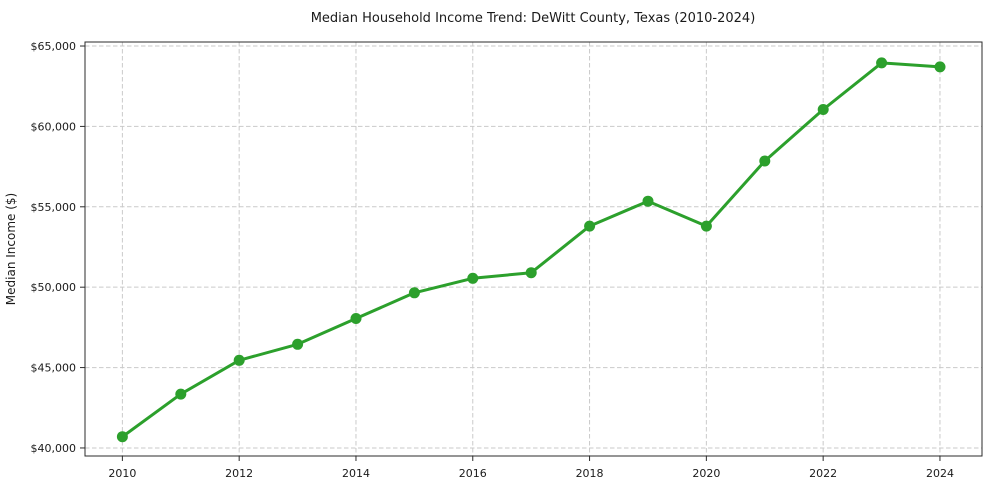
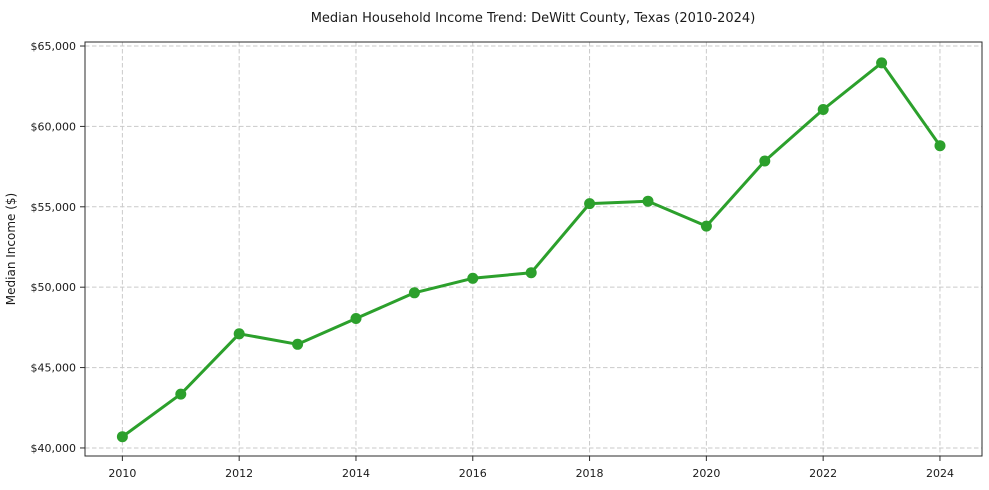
2012: $45400 -> $47100
2018: $53800 -> $55200
2024: $63700 -> $58800
